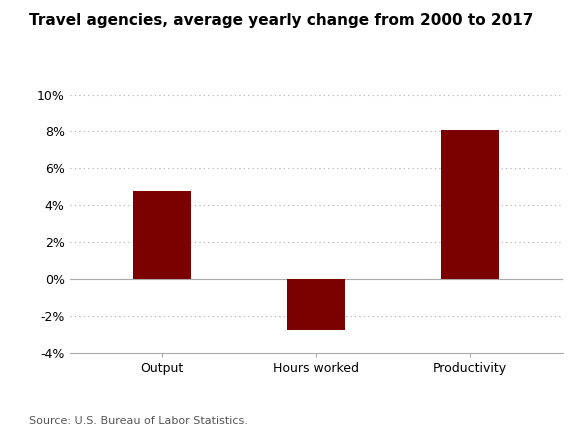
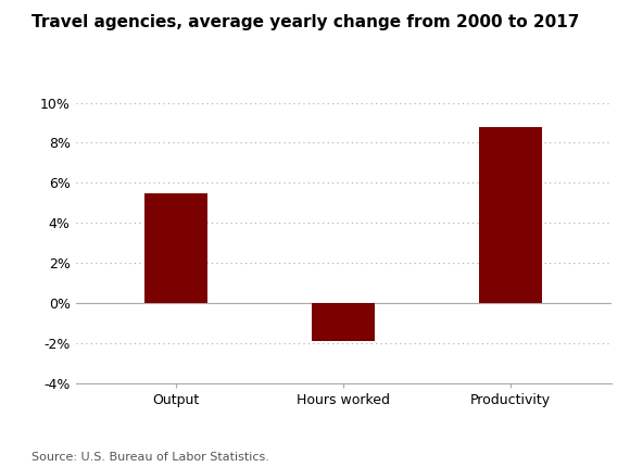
Output: 4.8% -> 5.5%
Hours worked: -2.8% -> -1.9%
Productivity: 8.1% -> 8.8%
